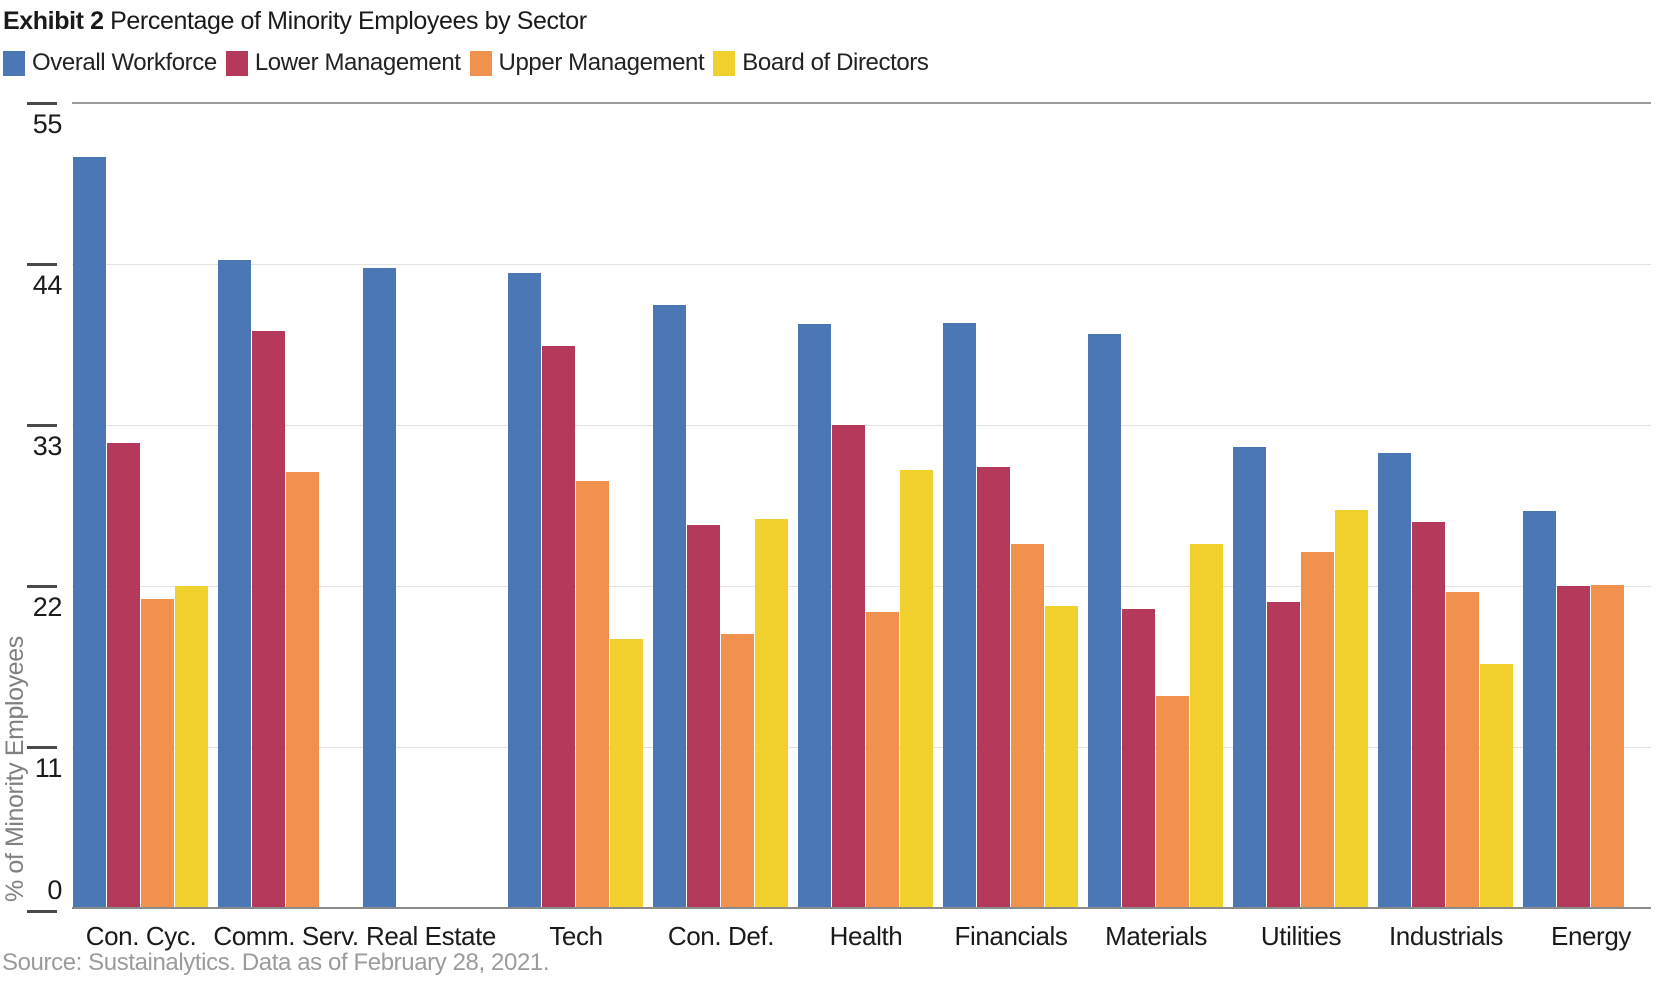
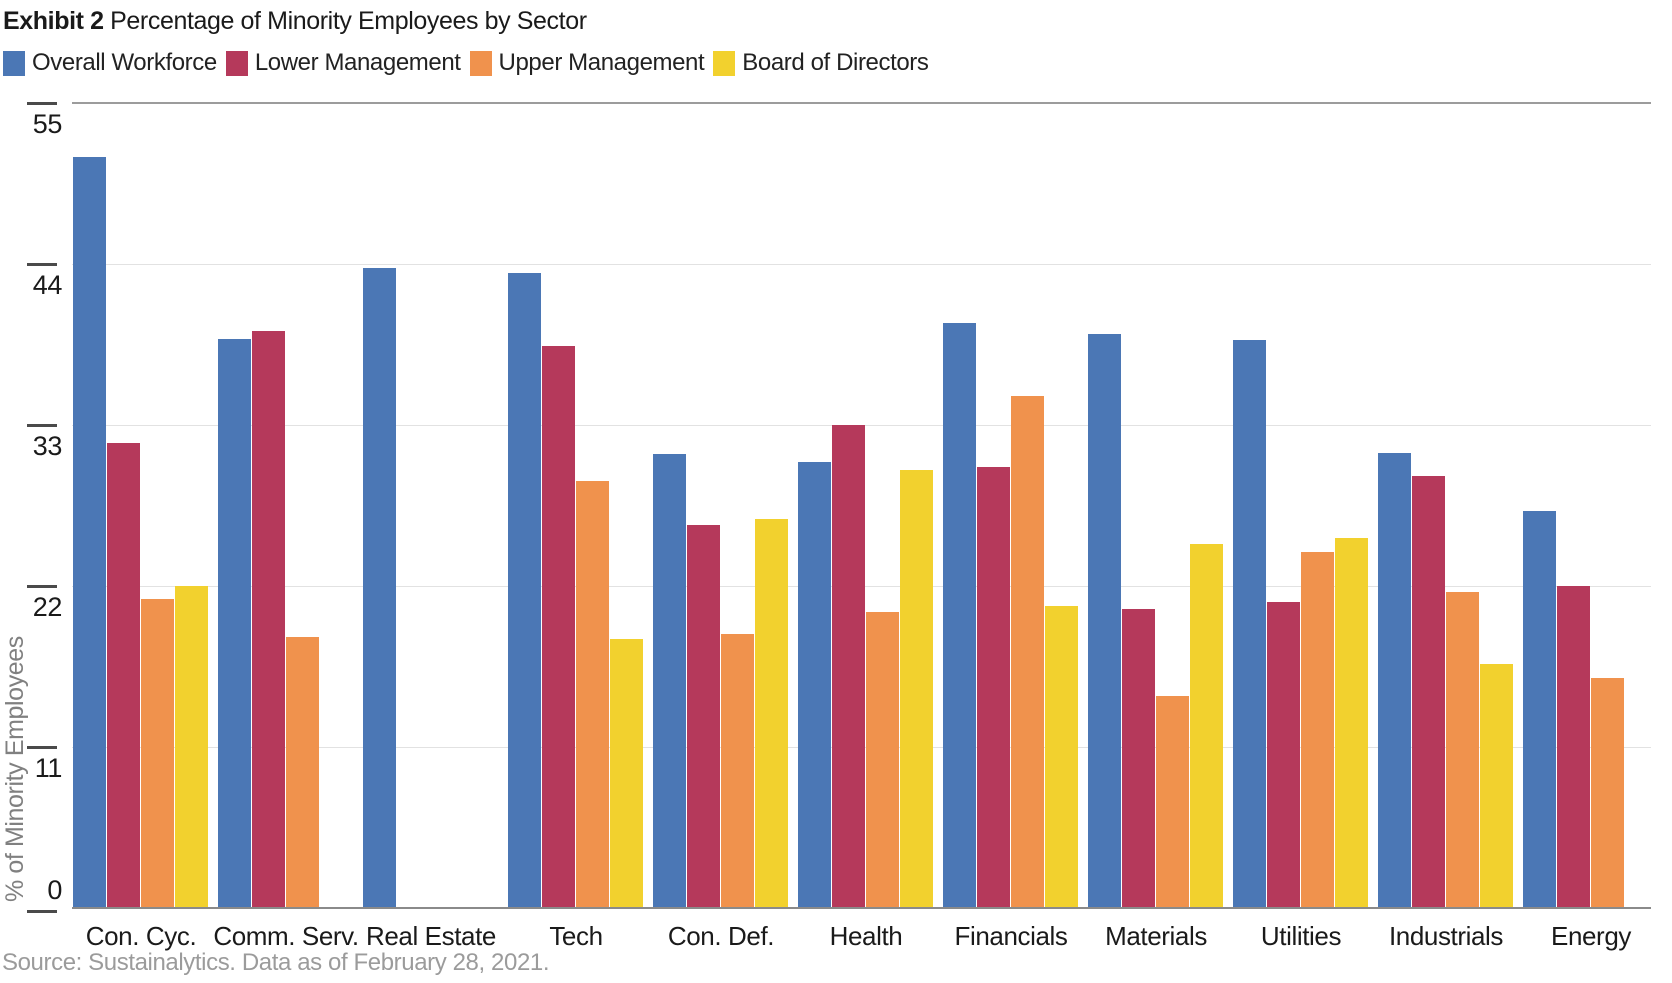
Overall Workforce/Comm. Serv.: 44.3 -> 38.9
Upper Management/Comm. Serv.: 29.8 -> 18.5
Overall Workforce/Con. Def.: 41.2 -> 31.0
Overall Workforce/Health: 39.9 -> 30.5
Upper Management/Financials: 24.9 -> 35.0
Overall Workforce/Utilities: 31.5 -> 38.8
Board of Directors/Utilities: 27.2 -> 25.3
Lower Management/Industrials: 26.4 -> 29.5
Upper Management/Energy: 22.1 -> 15.7
